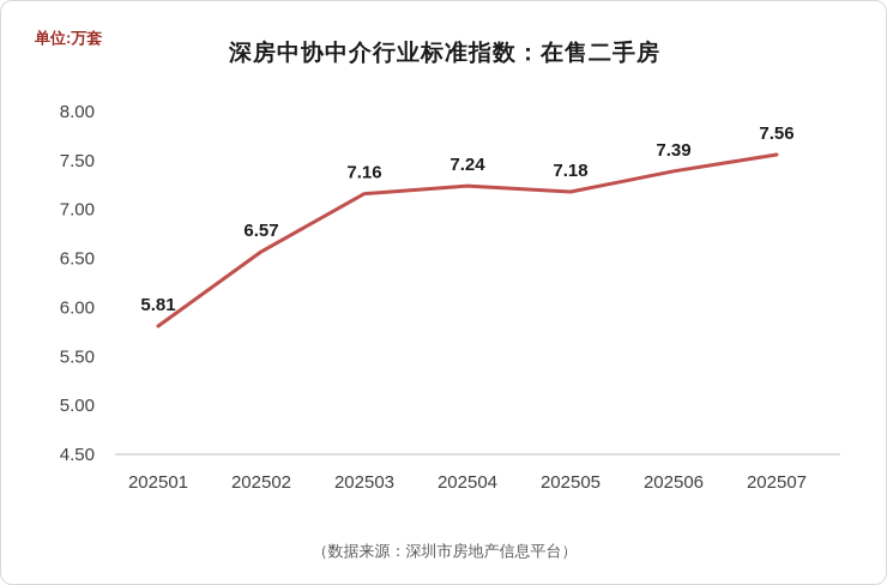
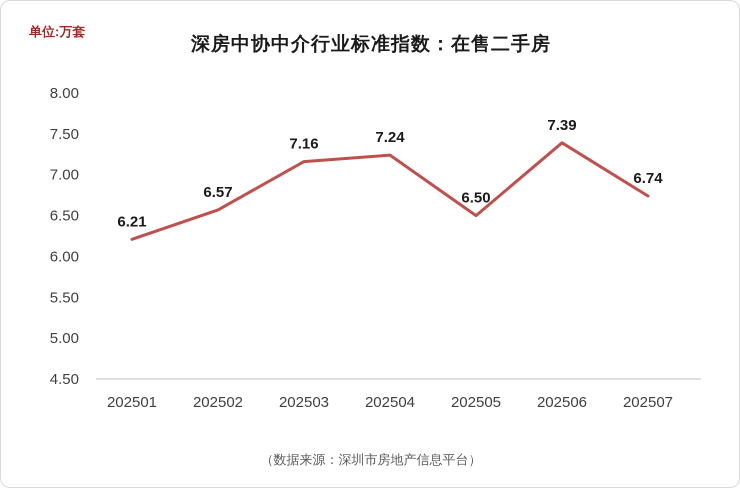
202501: 5.81 -> 6.21
202505: 7.18 -> 6.50
202507: 7.56 -> 6.74
